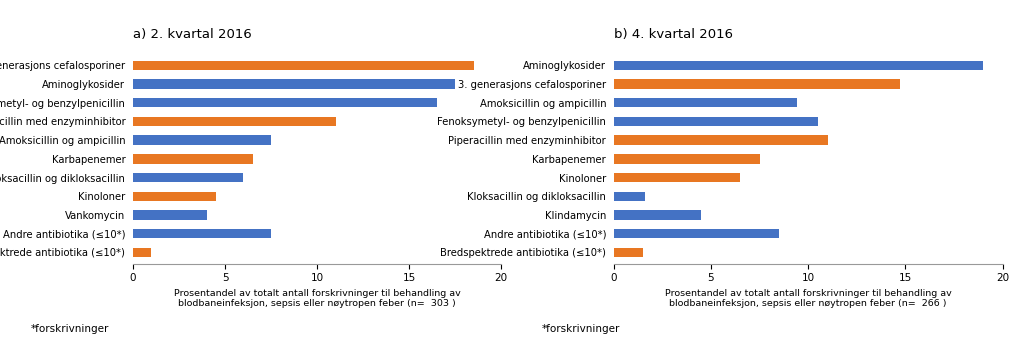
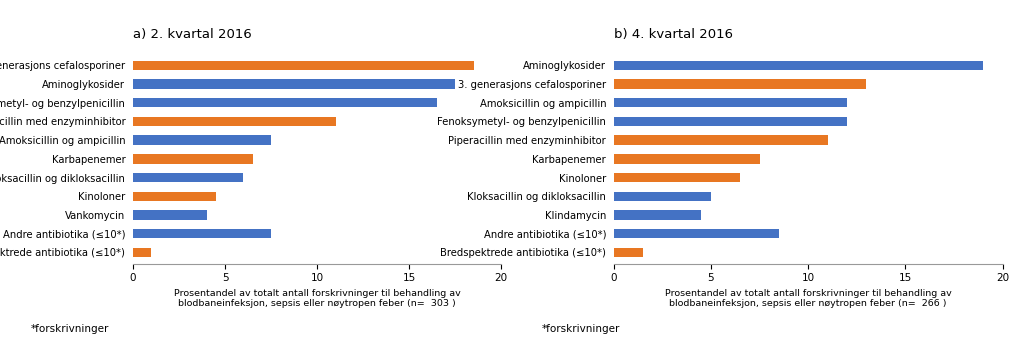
3. generasjons cefalosporiner: 14.7 -> 13.0
Amoksicillin og ampicillin: 9.4 -> 12.0
Fenoksymetyl- og benzylpenicillin: 10.5 -> 12.0
Kloksacillin og dikloksacillin: 1.6 -> 5.0
